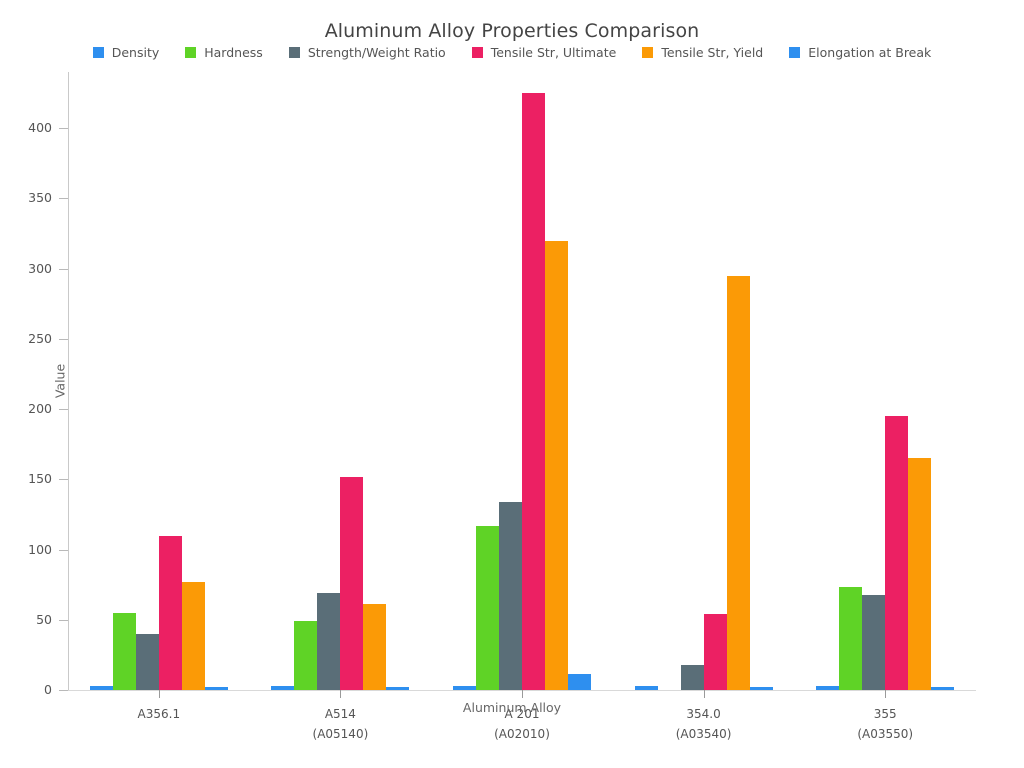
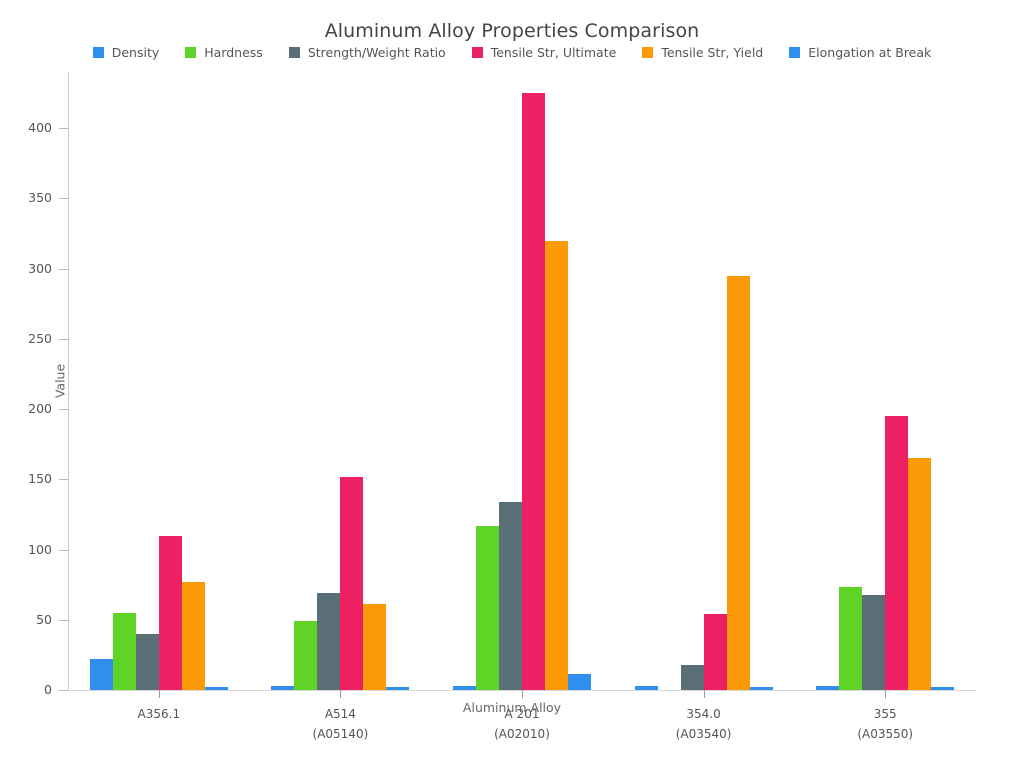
Density/A356.1: 3 -> 22
